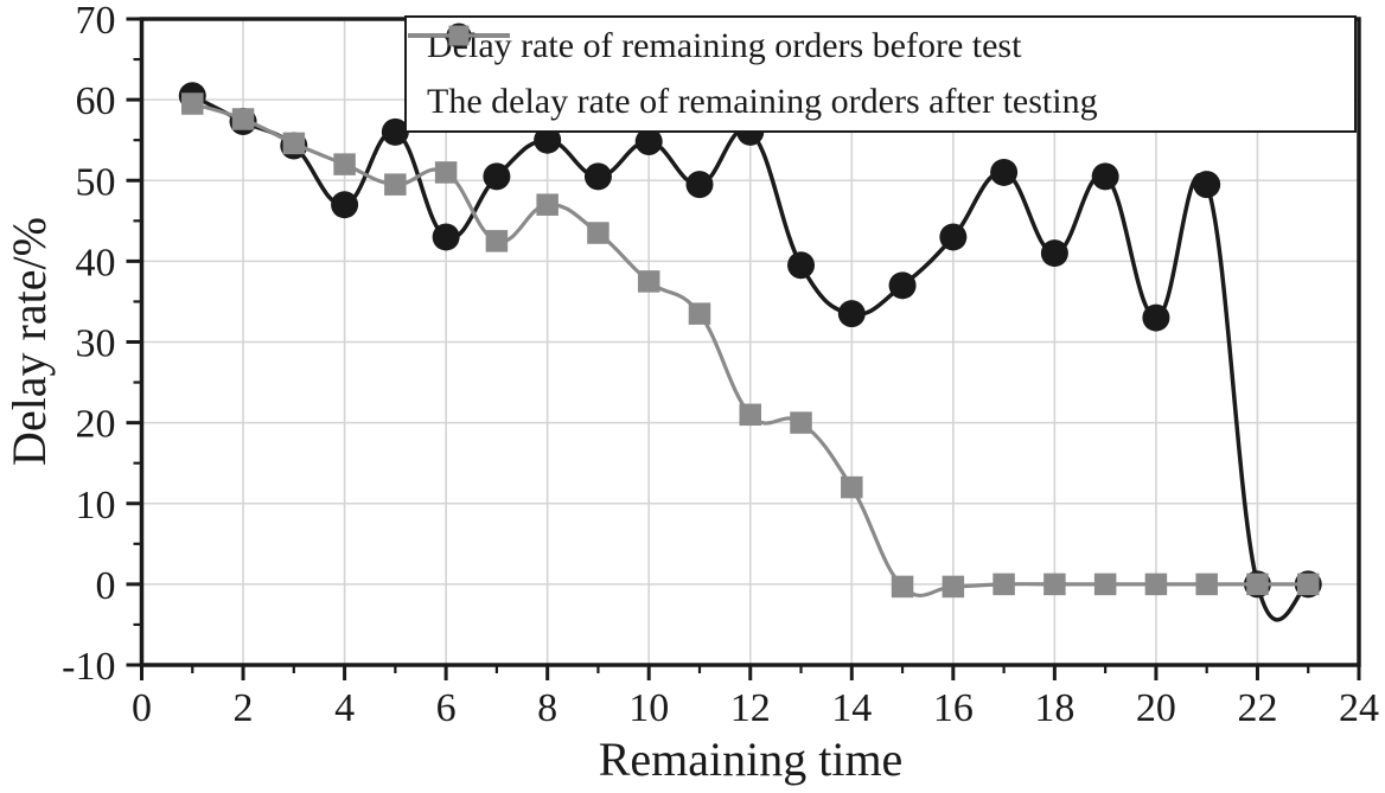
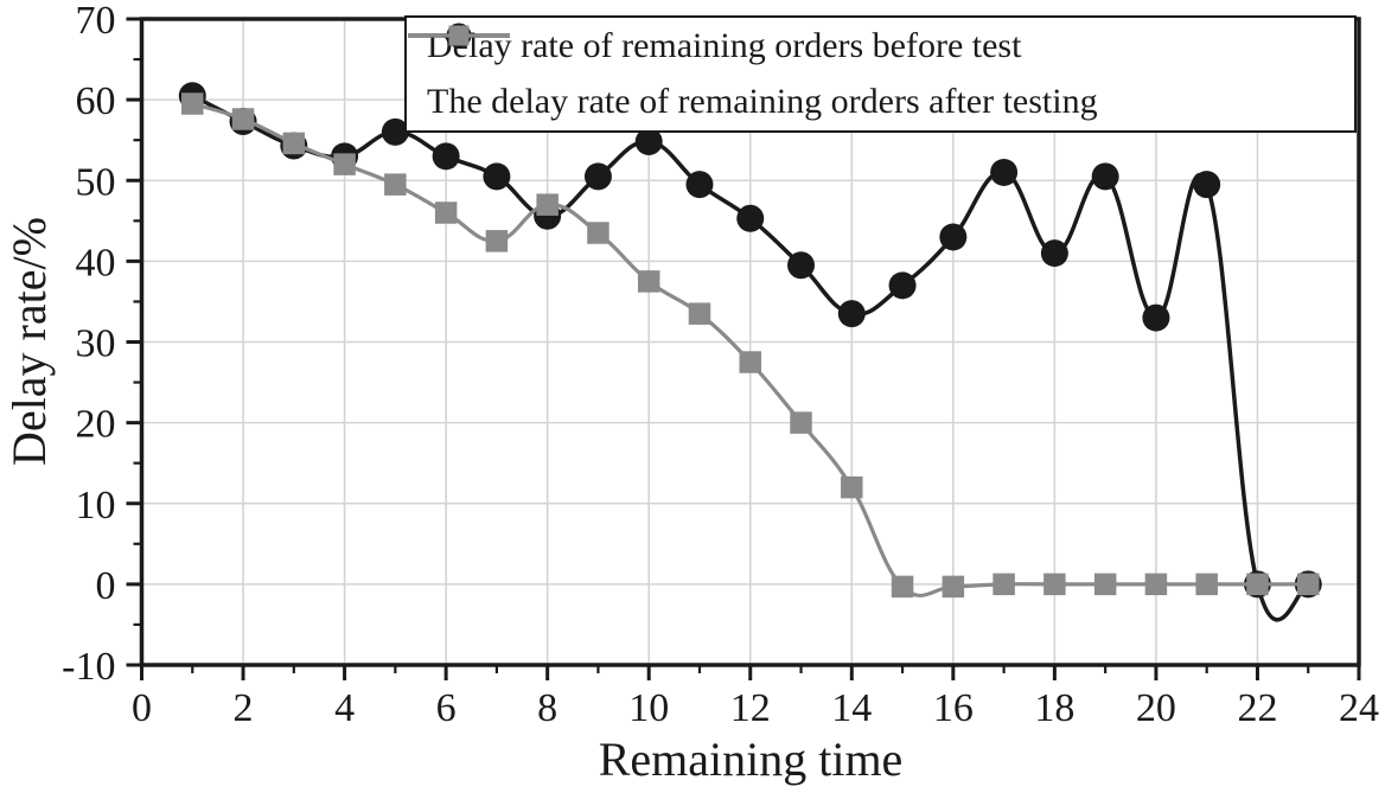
Delay rate of remaining orders before test/4: 47 -> 53
Delay rate of remaining orders before test/6: 43 -> 53
The delay rate of remaining orders after testing/6: 51 -> 46
Delay rate of remaining orders before test/8: 55 -> 46
Delay rate of remaining orders before test/12: 56 -> 45
The delay rate of remaining orders after testing/12: 21 -> 28
